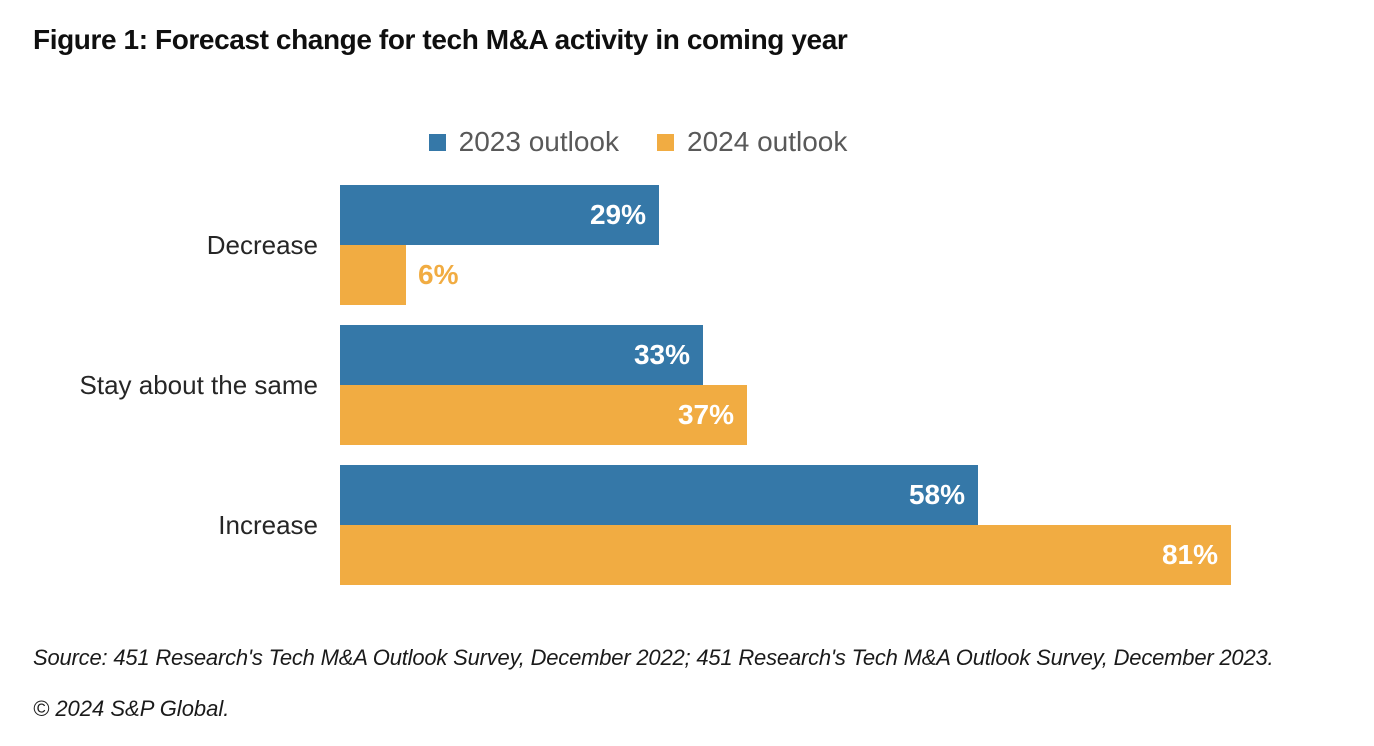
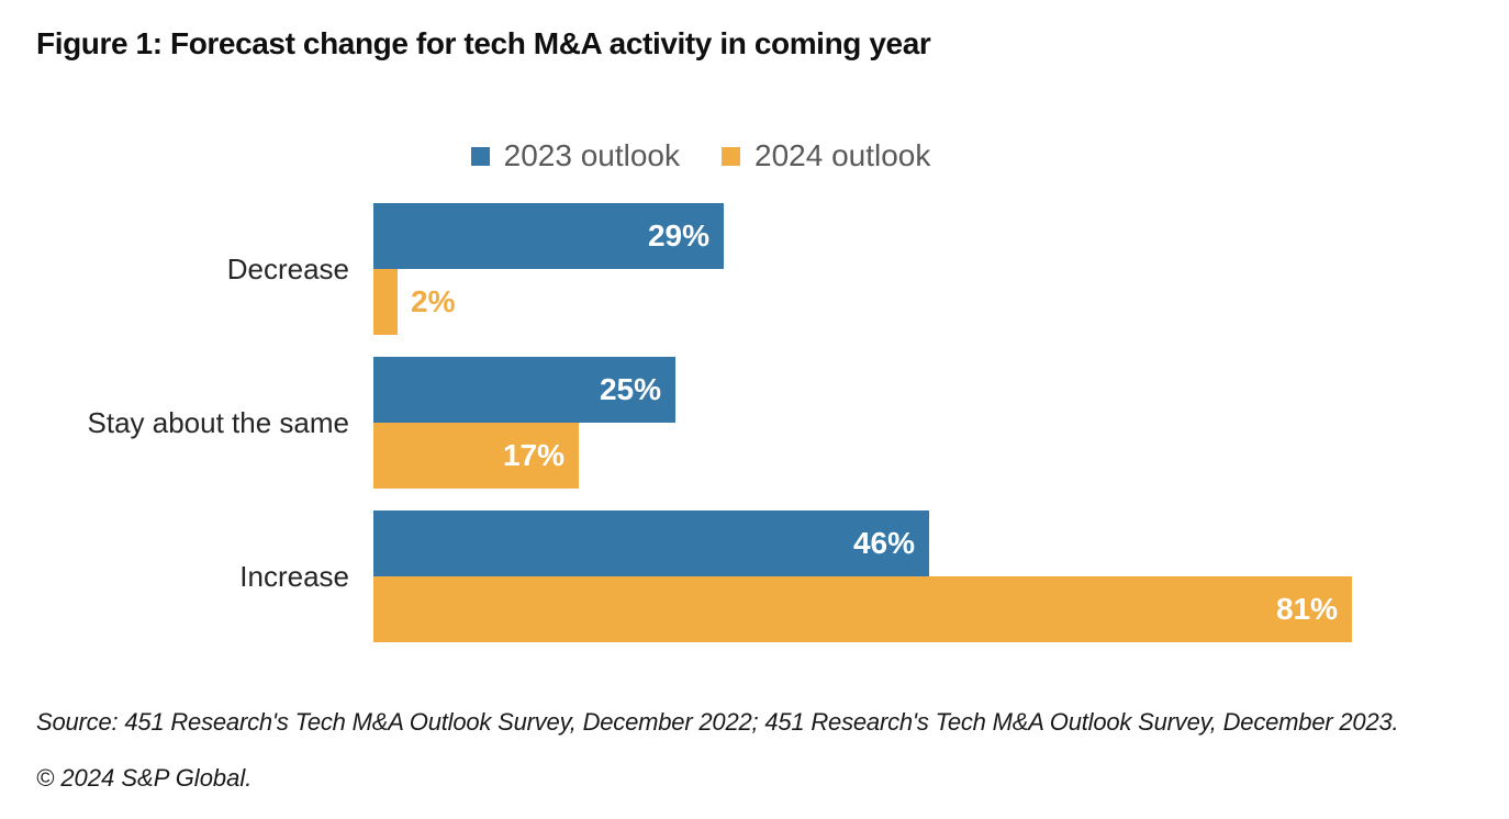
2024 outlook/Decrease: 6% -> 2%
2023 outlook/Stay about the same: 33% -> 25%
2024 outlook/Stay about the same: 37% -> 17%
2023 outlook/Increase: 58% -> 46%
